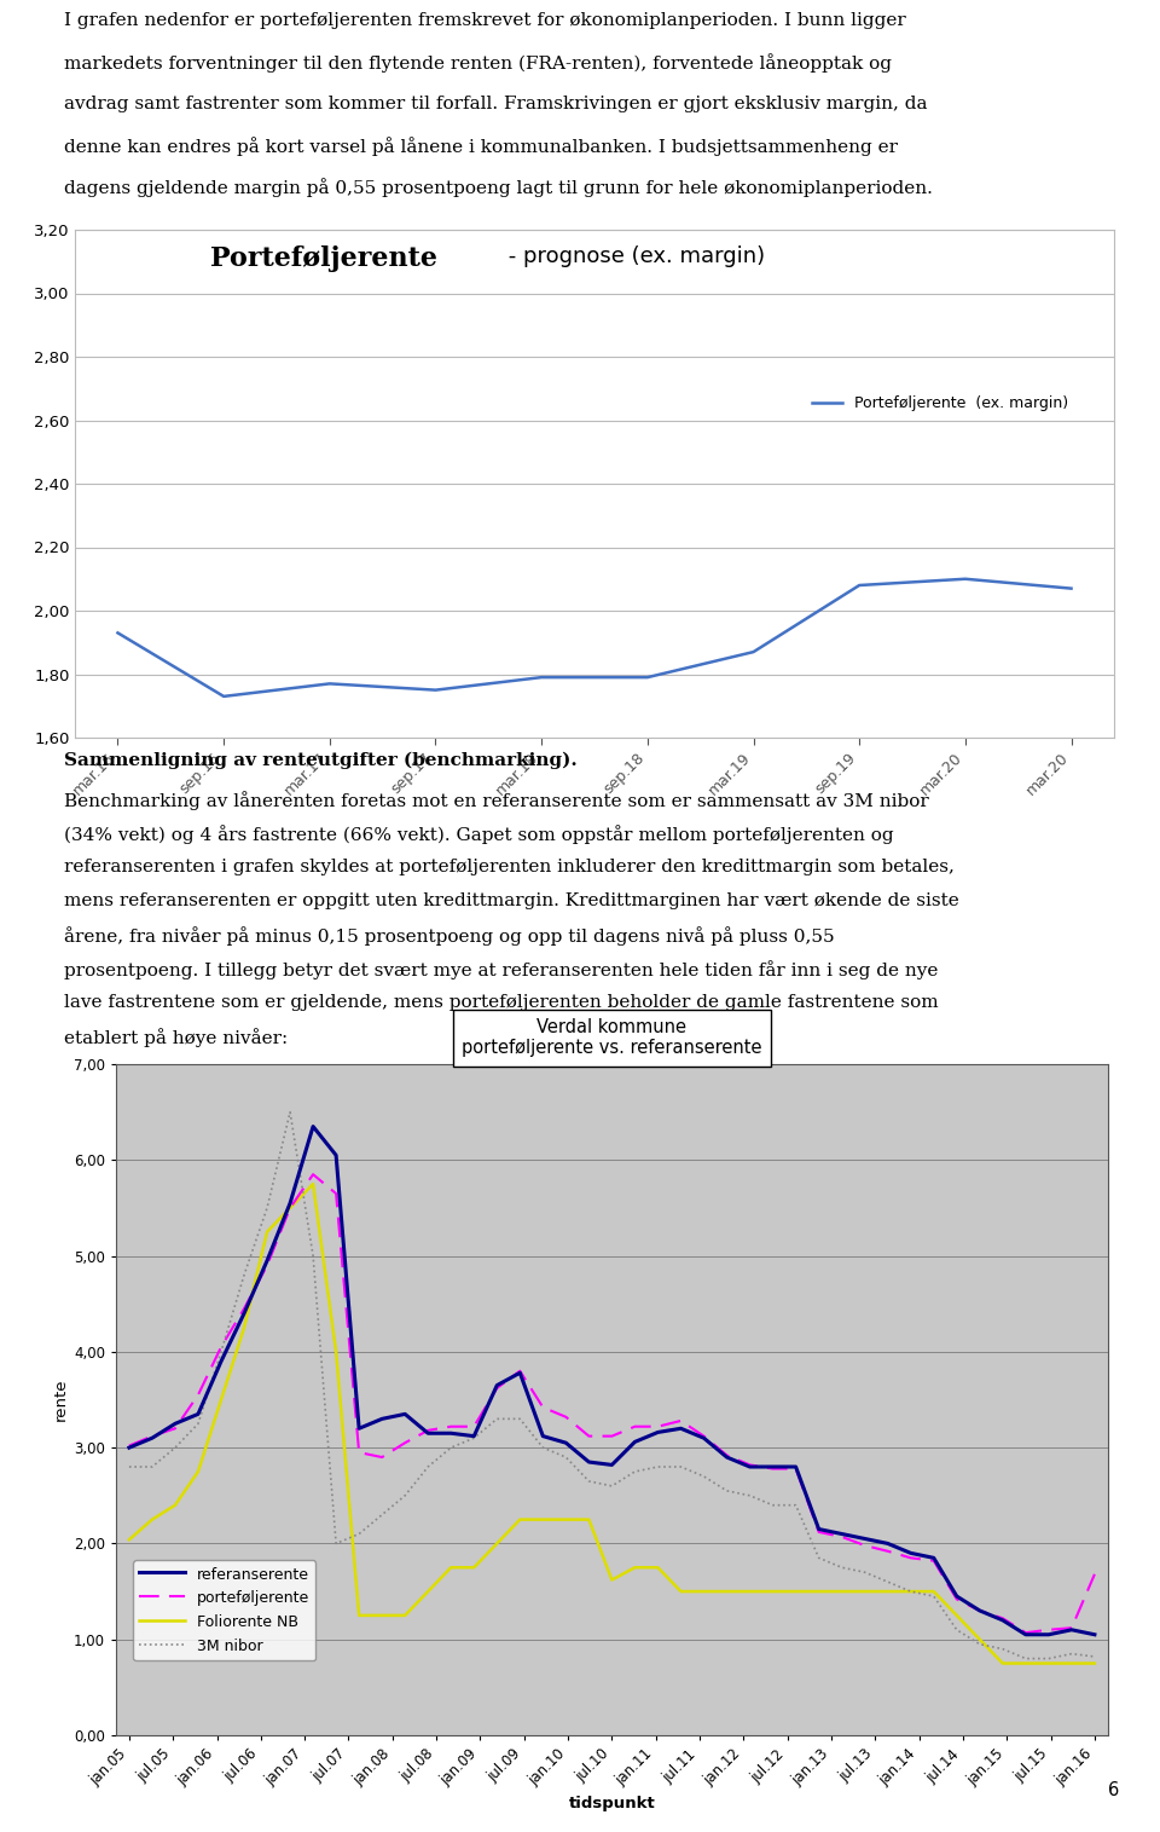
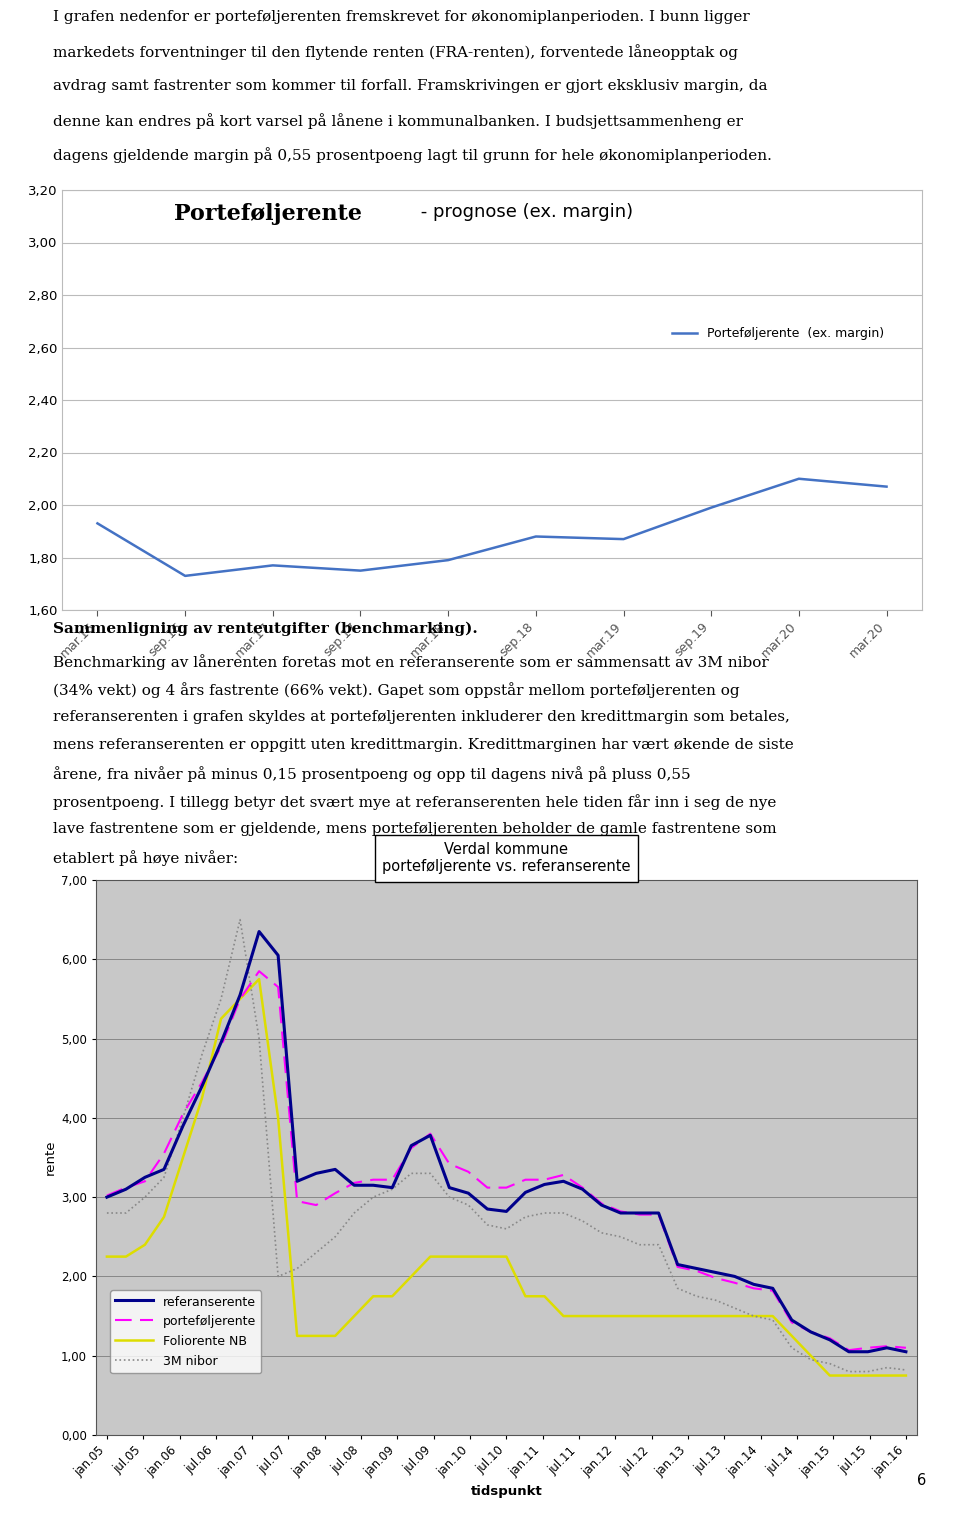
sep.18: 1,79 -> 1,88
sep.19: 2,08 -> 1,99
Foliorente NB/jan.05: 2,04 -> 2,25
Foliorente NB/jul.10: 1,62 -> 2,25
porteføljerente/jan.16: 1,68 -> 1,10
